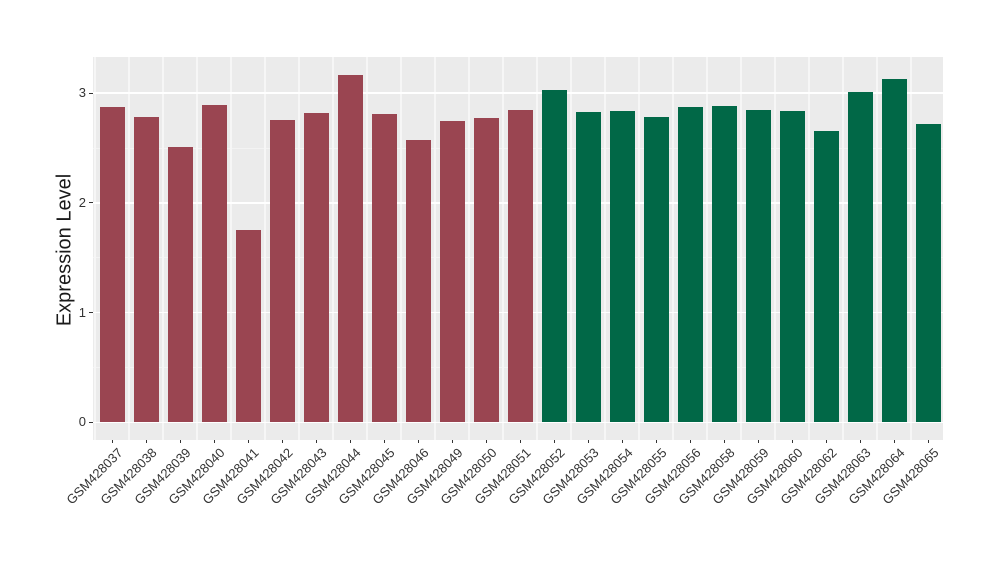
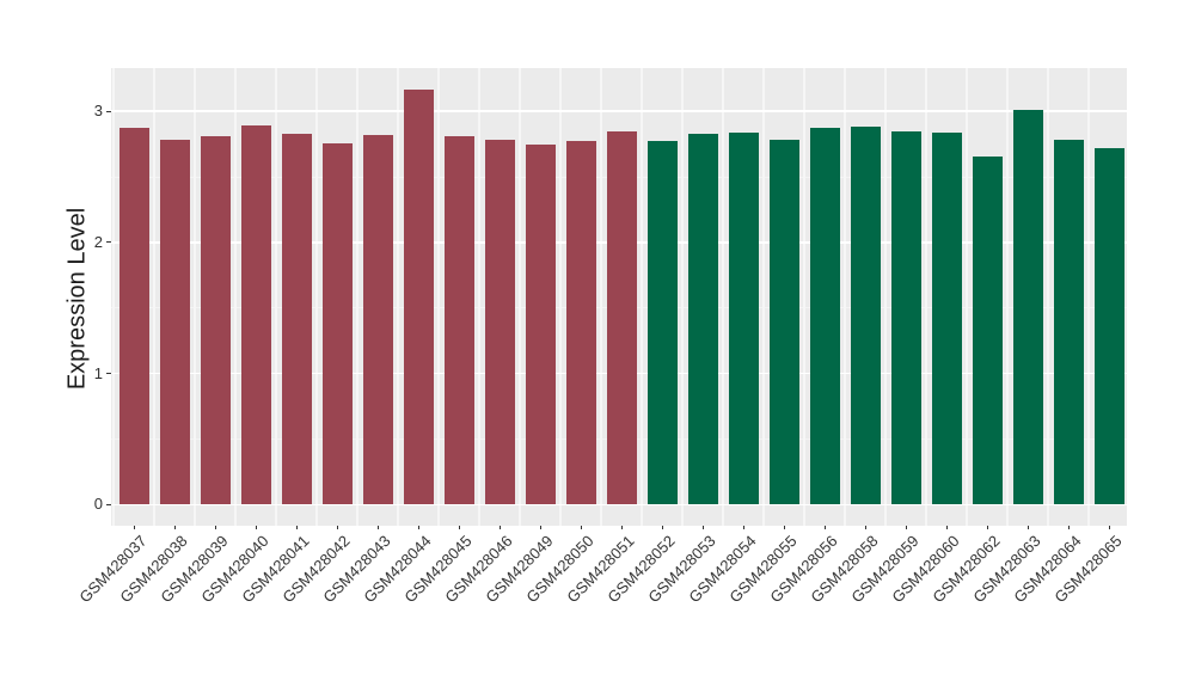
GSM428039: 2.51 -> 2.81
GSM428041: 1.75 -> 2.83
GSM428046: 2.57 -> 2.78
GSM428052: 3.03 -> 2.77
GSM428064: 3.13 -> 2.78
